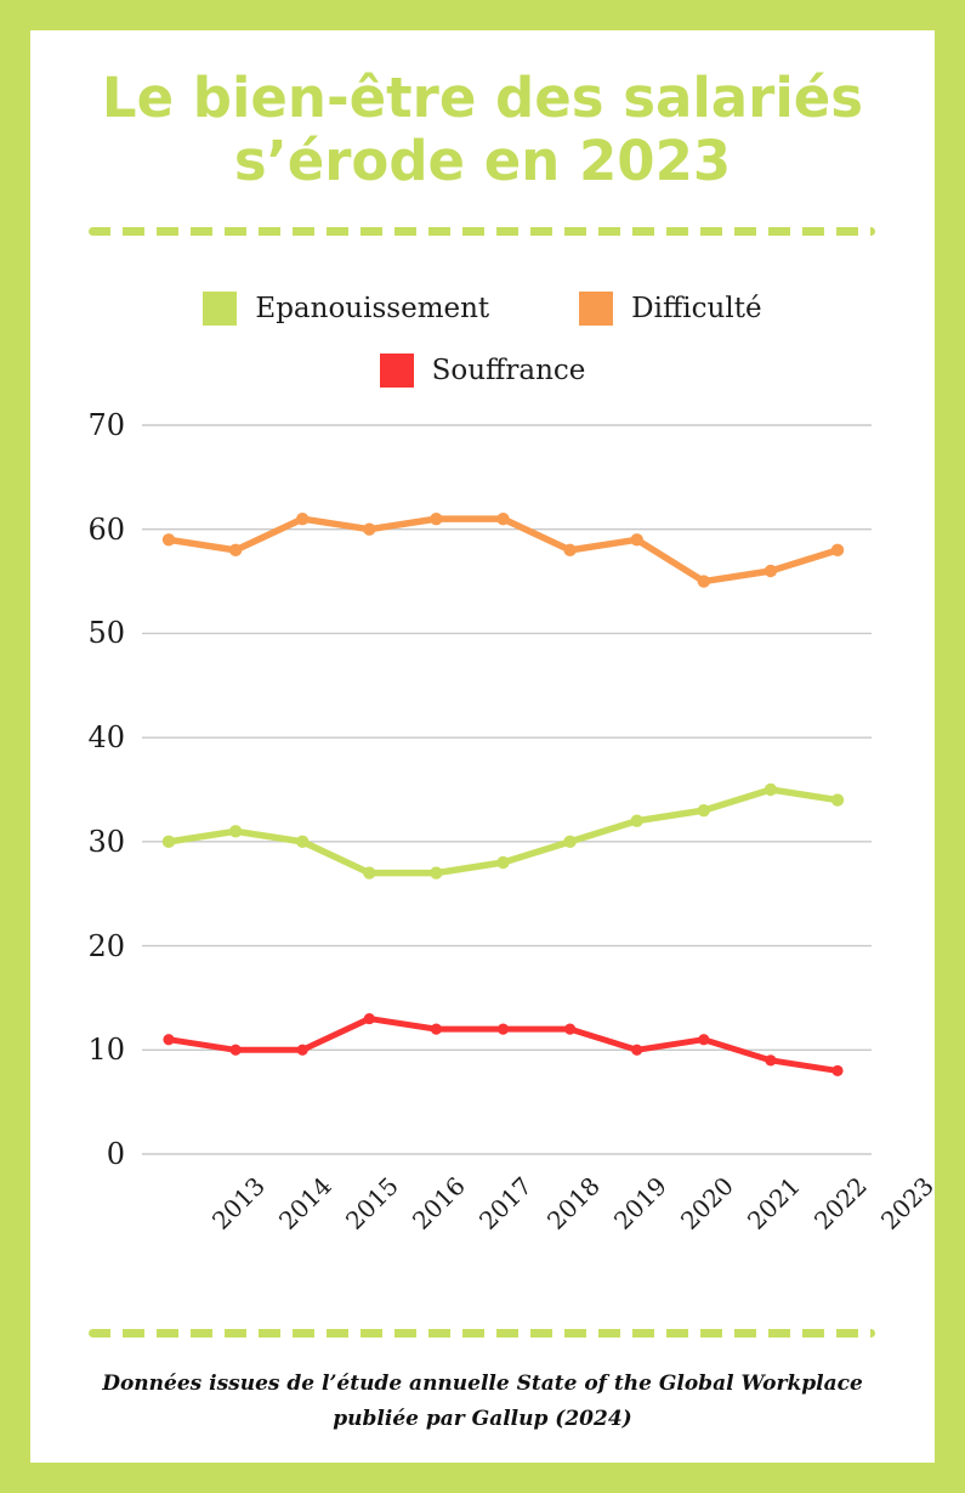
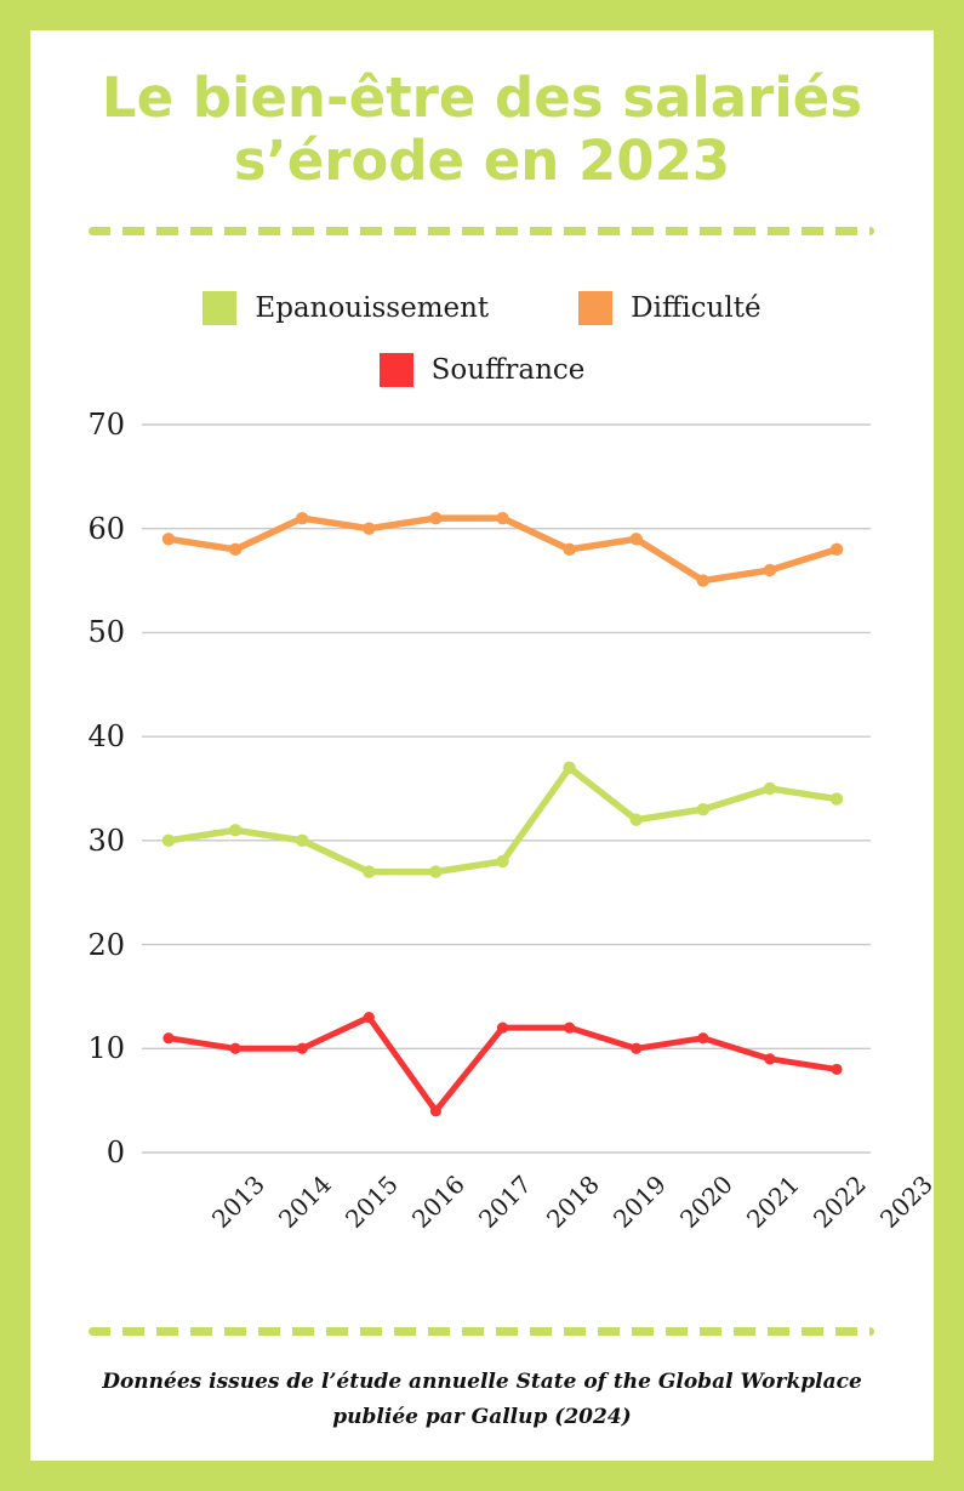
Souffrance/2017: 12 -> 4
Epanouissement/2019: 30 -> 37
